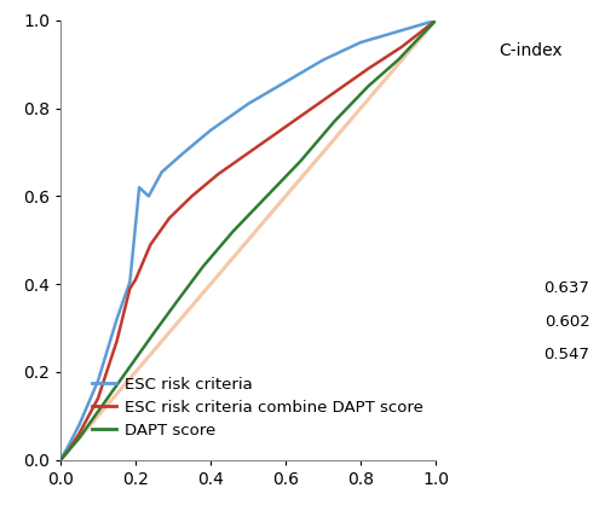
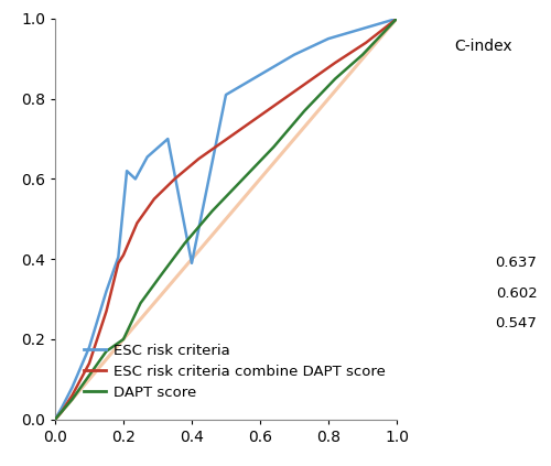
DAPT score/0.2: 0.23 -> 0.20
ESC risk criteria/0.4: 0.750 -> 0.390
